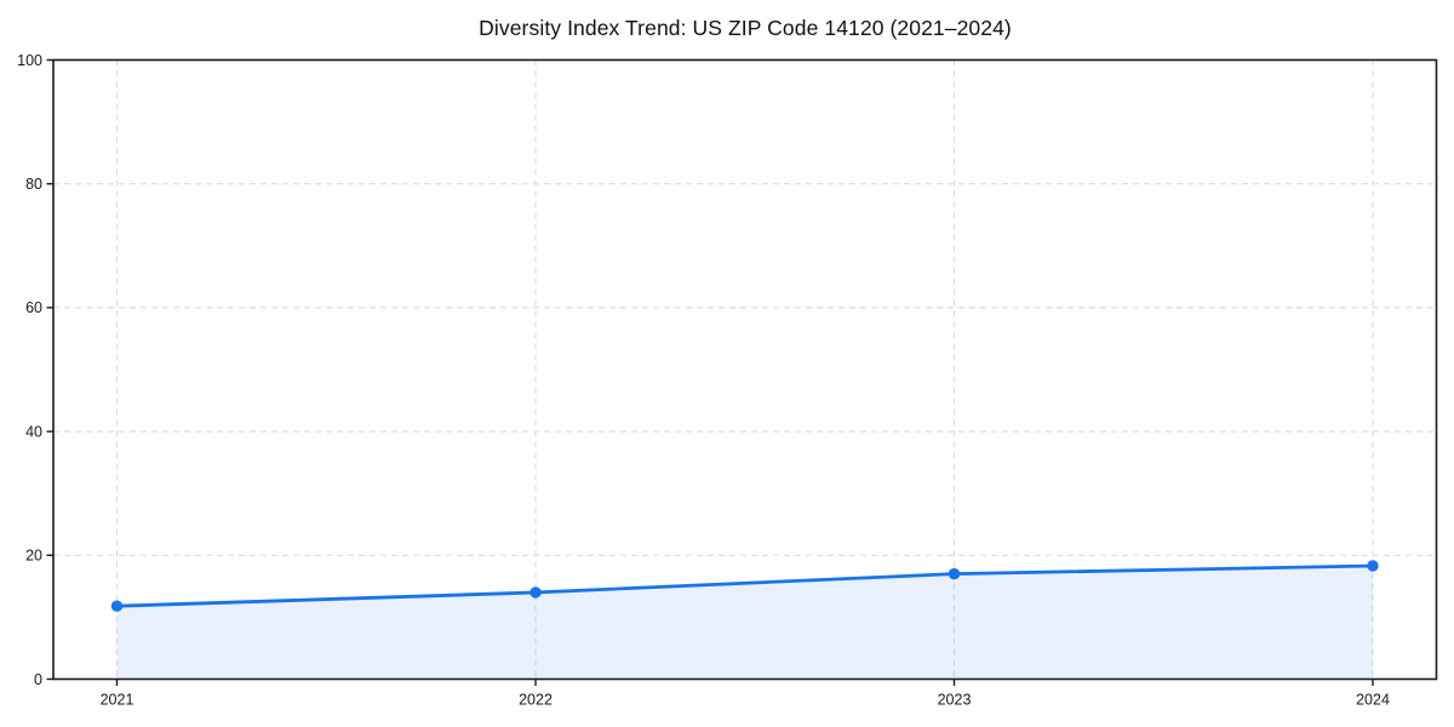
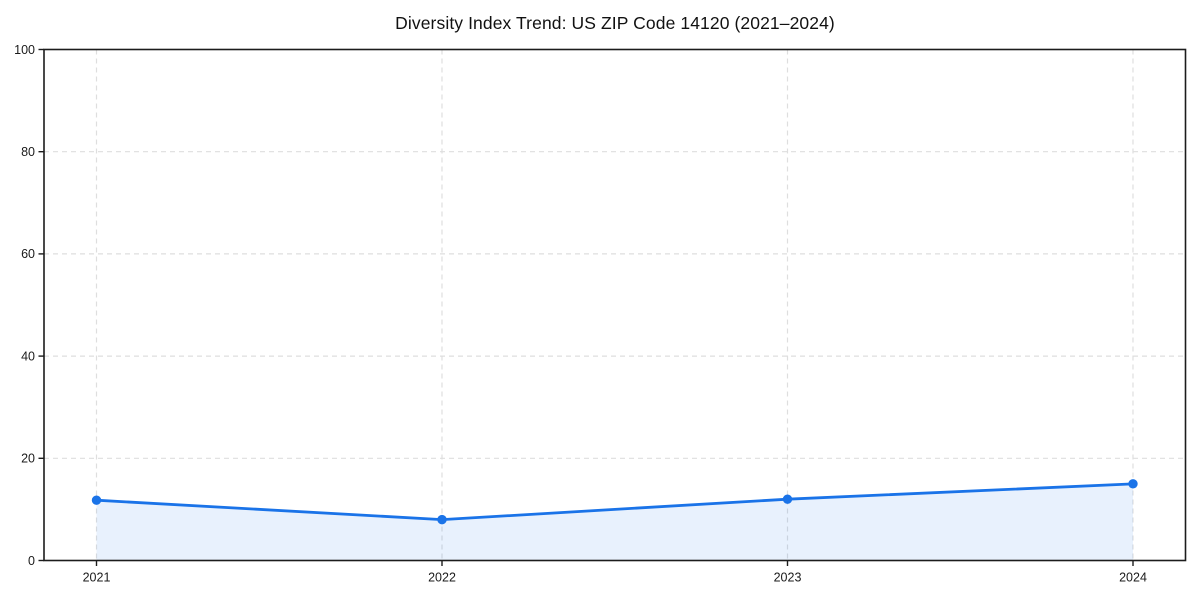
2022: 14 -> 8
2023: 17 -> 12
2024: 18 -> 15
